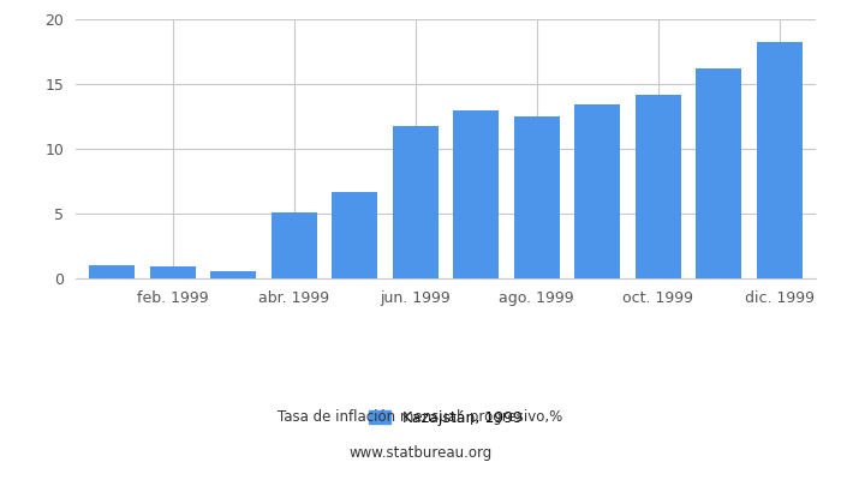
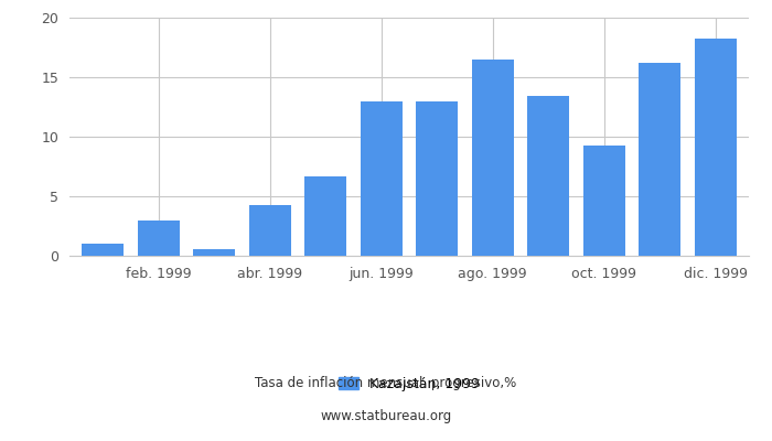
feb. 1999: 0.9 -> 3.0
abr. 1999: 5.1 -> 4.3
jun. 1999: 11.8 -> 13.0
ago. 1999: 12.5 -> 16.5
oct. 1999: 14.2 -> 9.3
